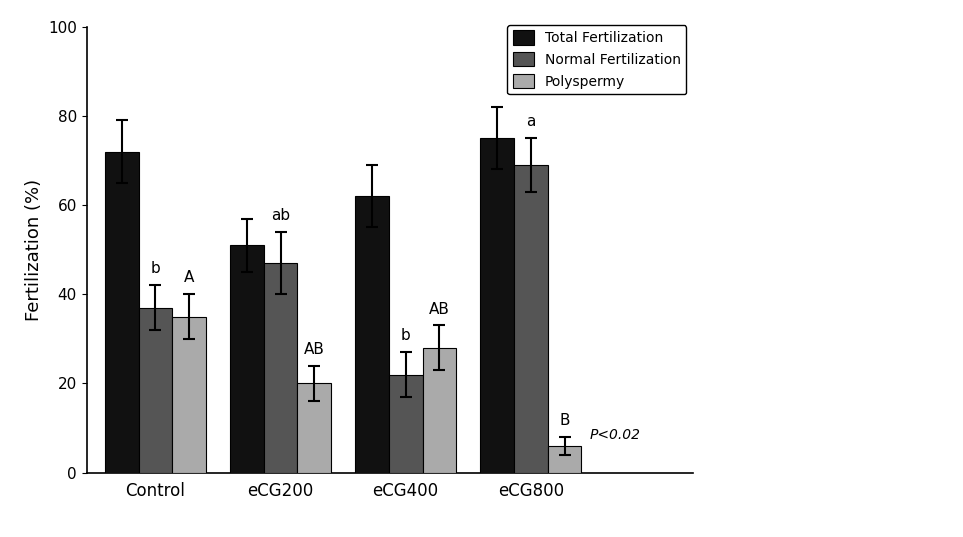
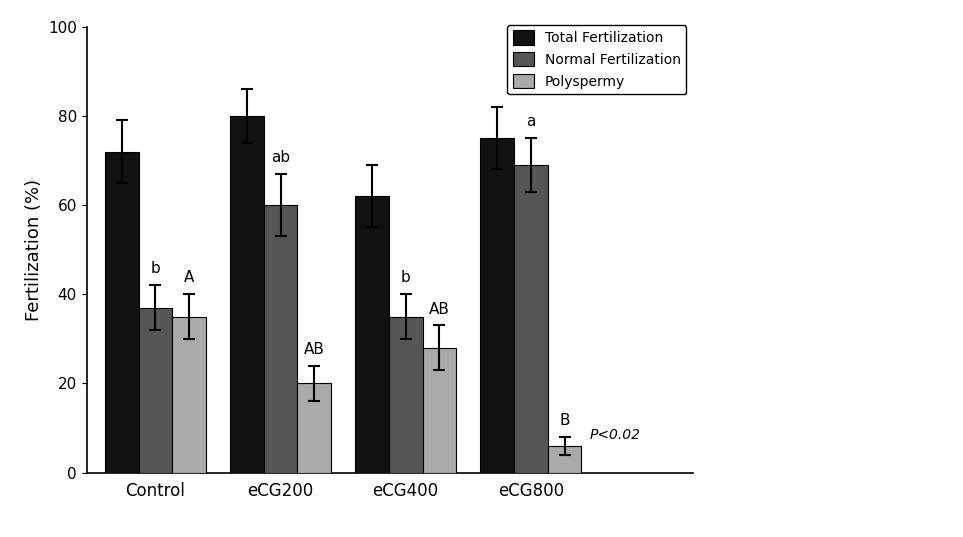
Total Fertilization/eCG200: 51 -> 80
Normal Fertilization/eCG200: 47 -> 60
Normal Fertilization/eCG400: 22 -> 35
